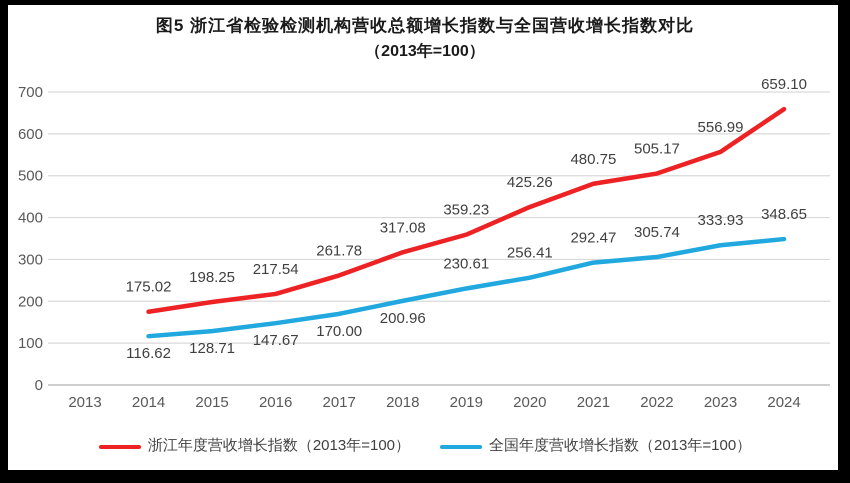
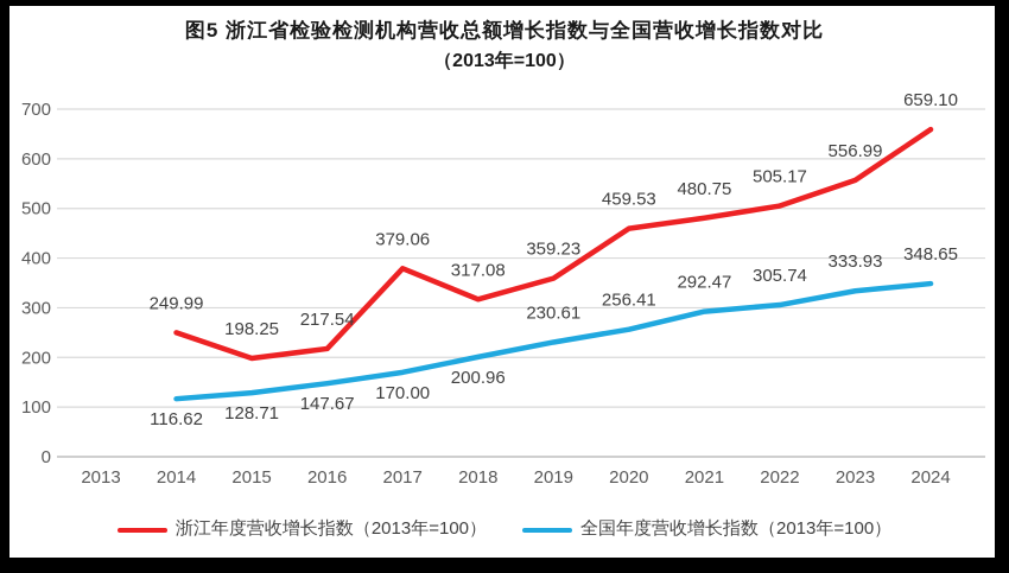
浙江年度营收增长指数（2013年=100）/2014: 175.02 -> 249.99
浙江年度营收增长指数（2013年=100）/2017: 261.78 -> 379.06
浙江年度营收增长指数（2013年=100）/2020: 425.26 -> 459.53
